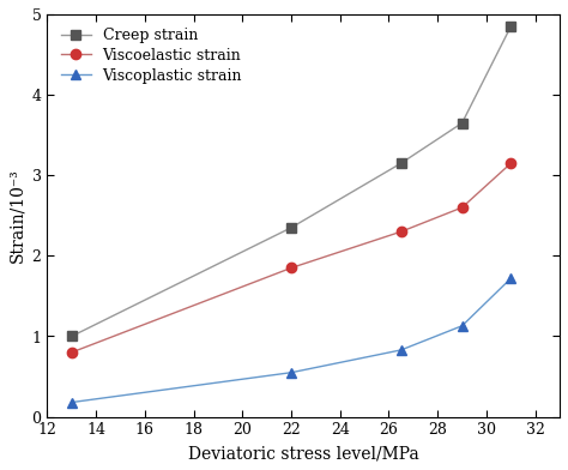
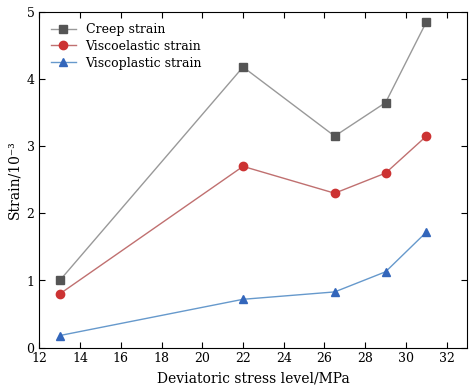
Creep strain/22: 2.35 -> 4.18
Viscoelastic strain/22: 1.85 -> 2.70
Viscoplastic strain/22: 0.55 -> 0.72
